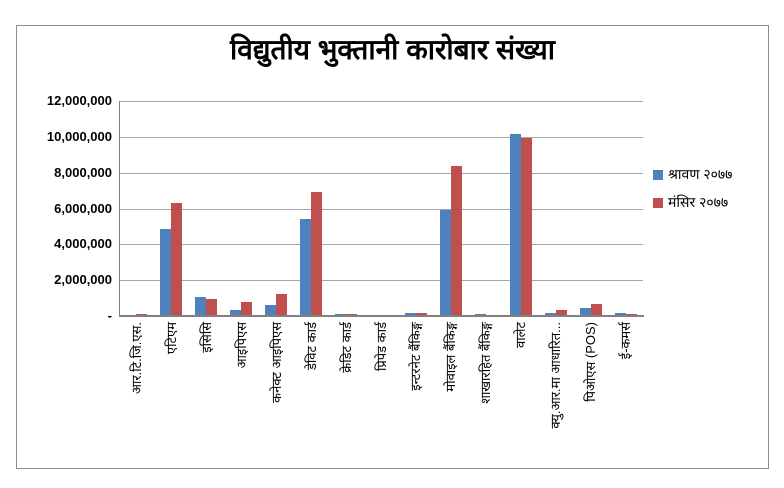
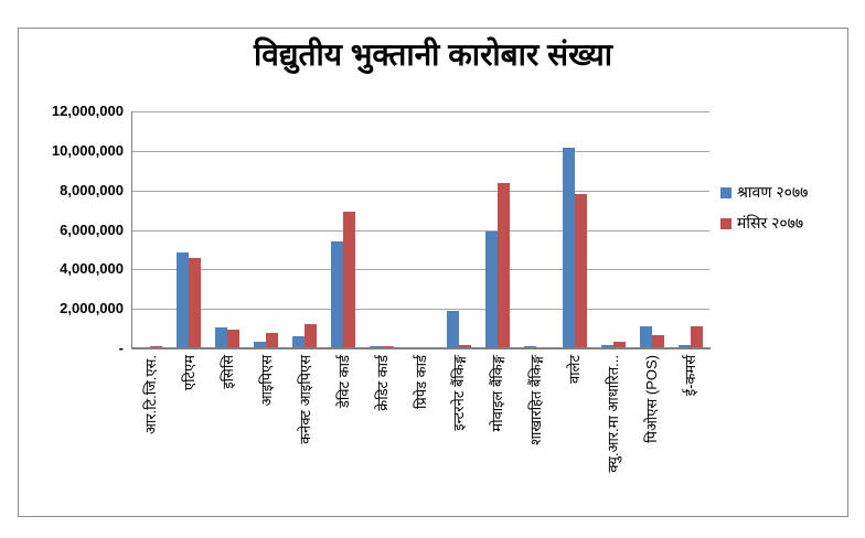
मंसिर २०७७/एटिएम: 6300000 -> 4600000
श्रावण २०७७/इन्टरनेट बैंकिङ्ग: 200000 -> 1900000
मंसिर २०७७/वालेट: 10000000 -> 7800000
श्रावण २०७७/पिओएस (POS): 400000 -> 1100000
मंसिर २०७७/ई-कमर्स: 100000 -> 1100000
